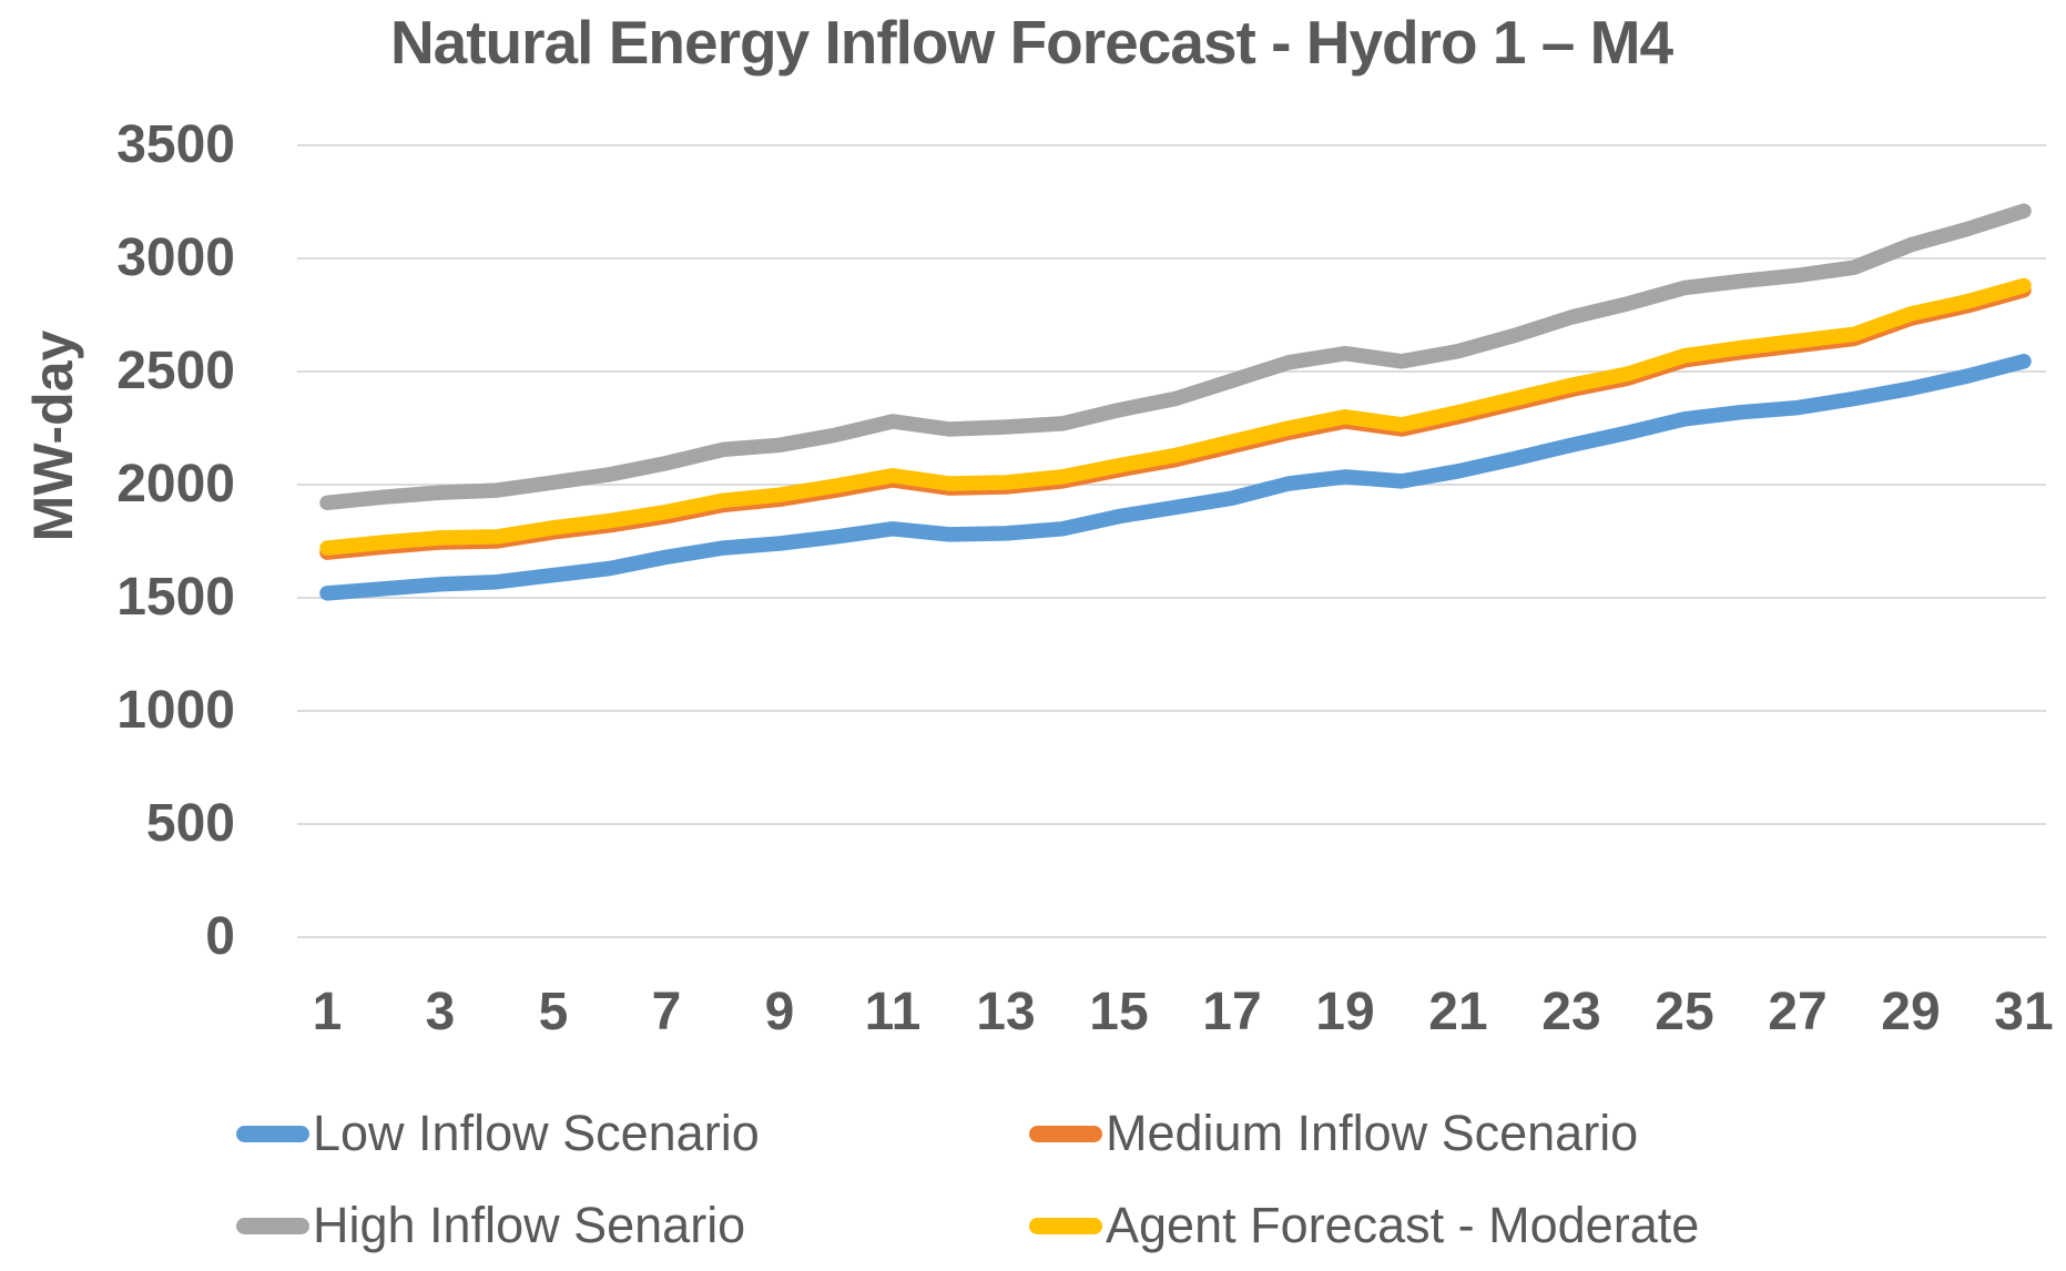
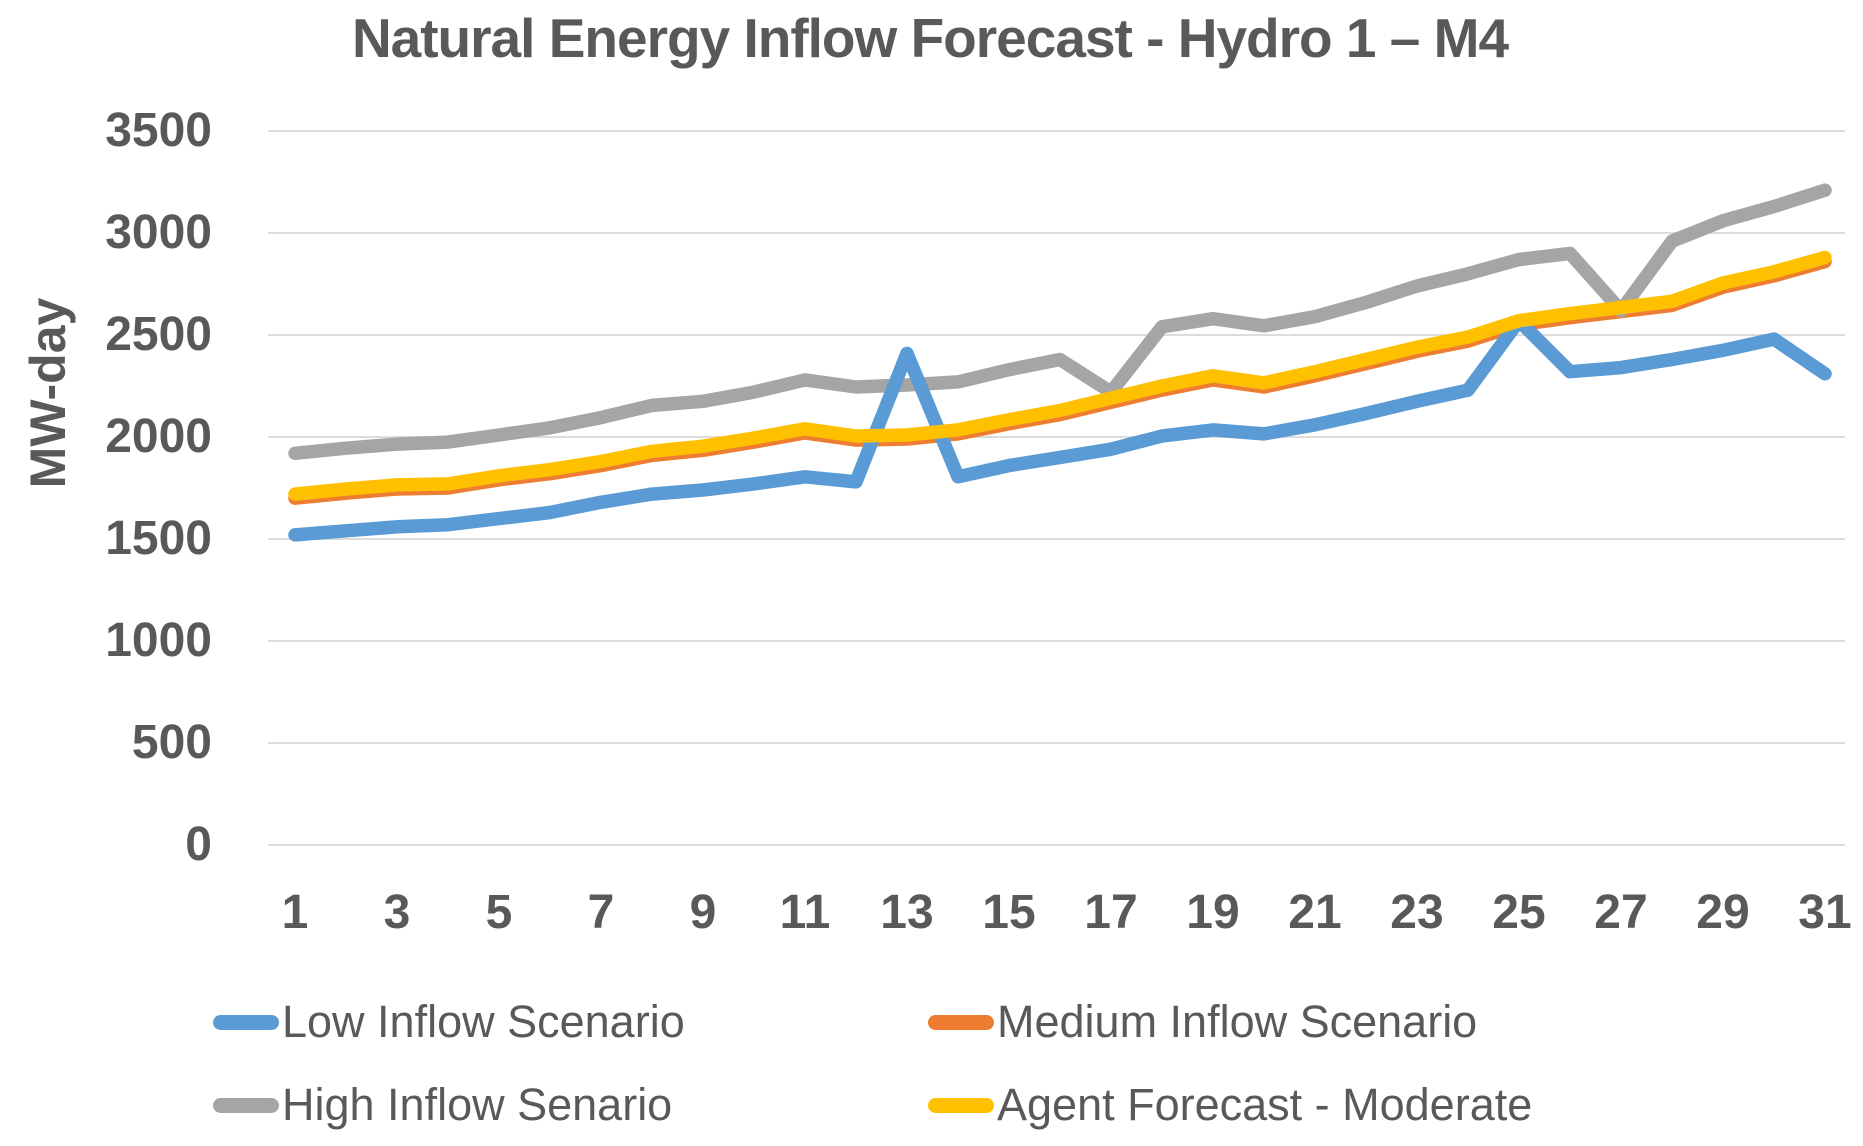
Low Inflow Scenario/13: 1780 -> 2410
High Inflow Senario/17: 2460 -> 2220
Low Inflow Scenario/25: 2290 -> 2570
High Inflow Senario/27: 2920 -> 2620
Low Inflow Scenario/31: 2540 -> 2310
